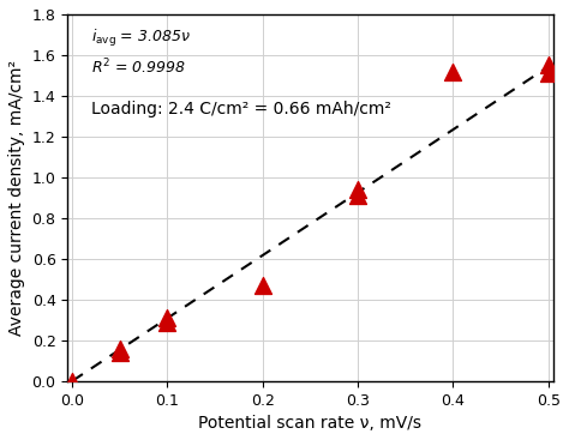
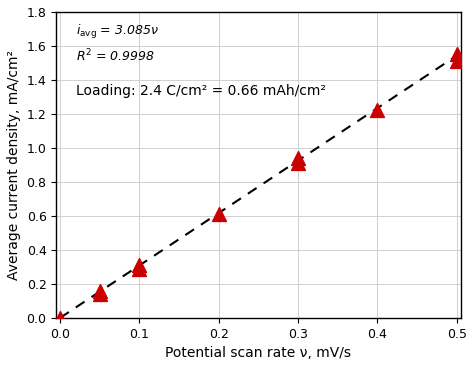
0.2: 0.47 -> 0.61
0.4: 1.52 -> 1.22
